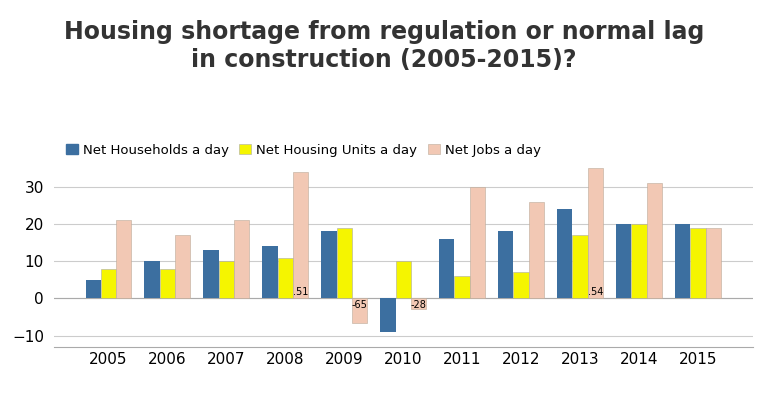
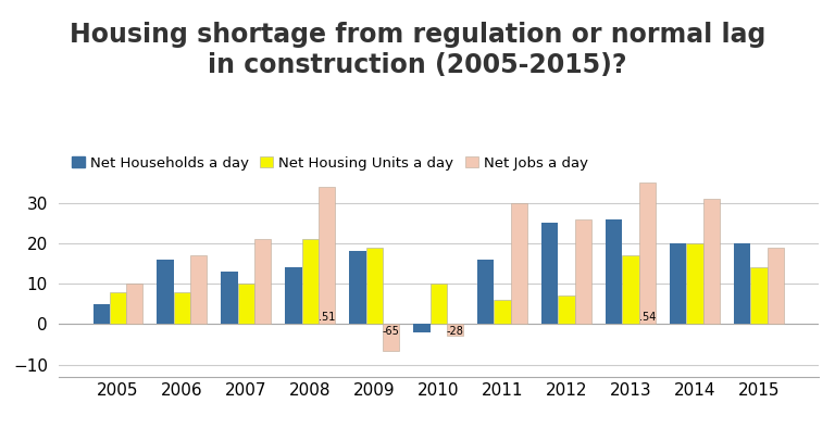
Net Jobs a day/2005: 21.0 -> 10.0
Net Households a day/2006: 10 -> 16
Net Housing Units a day/2008: 11 -> 21
Net Households a day/2010: -9 -> -2
Net Households a day/2012: 18 -> 25
Net Households a day/2013: 24 -> 26
Net Housing Units a day/2015: 19 -> 14
